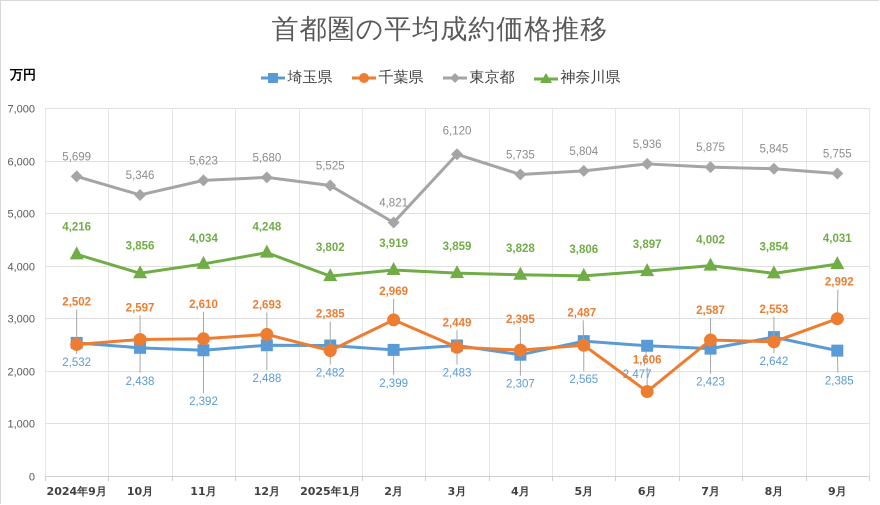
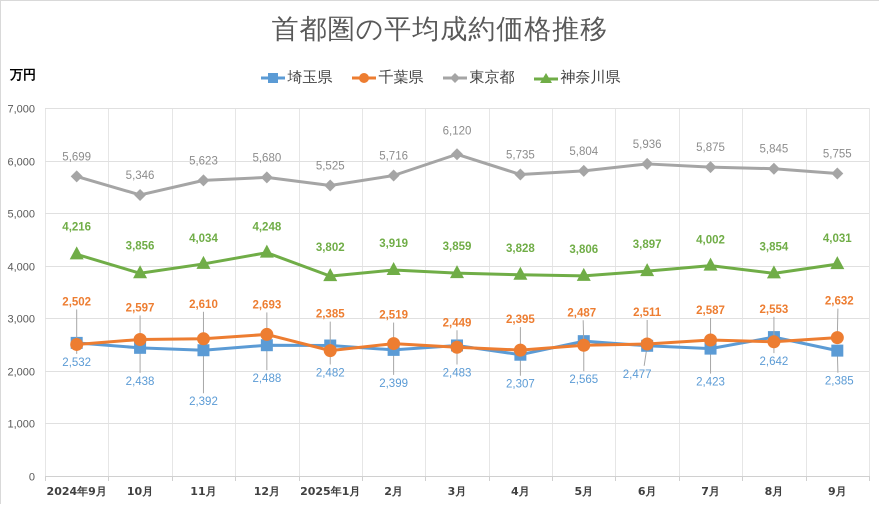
千葉県/2月: 2,969 -> 2,519
東京都/2月: 4,821 -> 5,716
千葉県/6月: 1,606 -> 2,511
千葉県/9月: 2,992 -> 2,632
